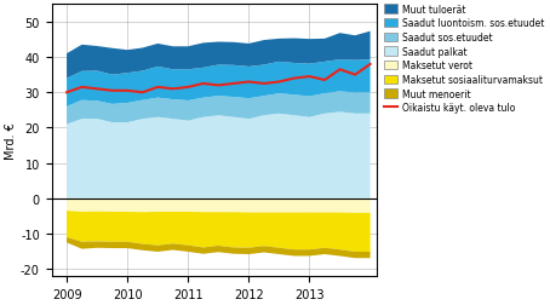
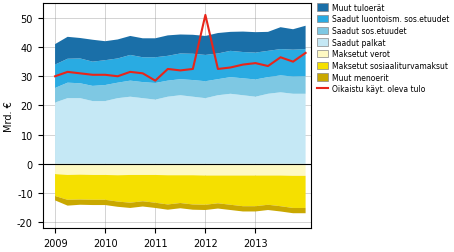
Oikaistu käyt. oleva tulo/2011: 31.5 -> 28.5
Oikaistu käyt. oleva tulo/2012: 33.0 -> 51.0
